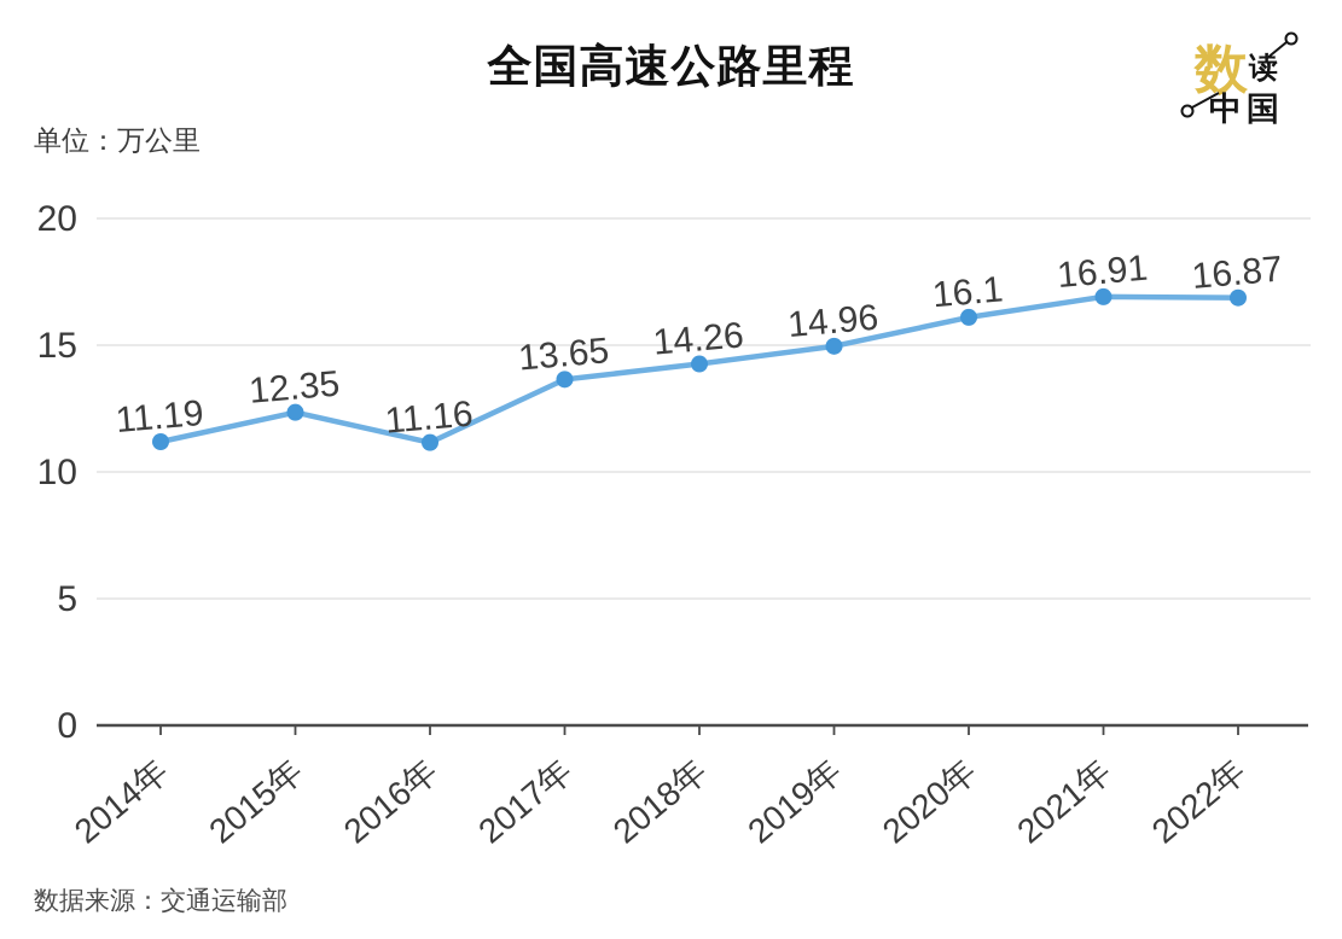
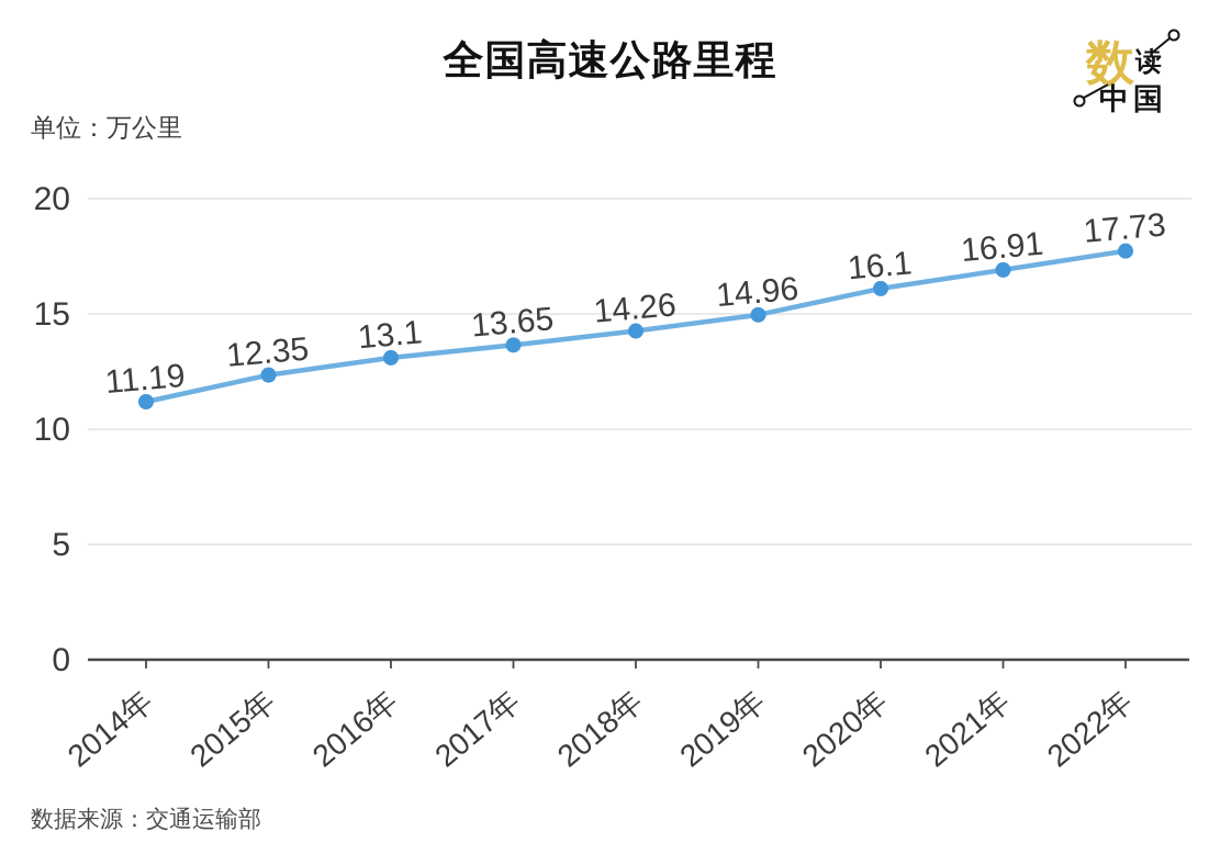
2016年: 11.16 -> 13.1
2022年: 16.87 -> 17.73
